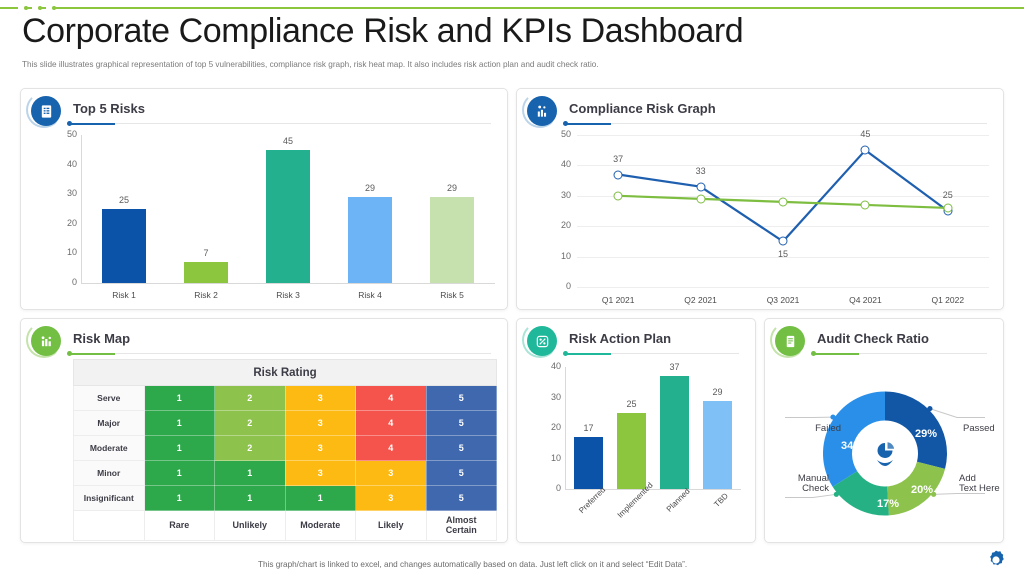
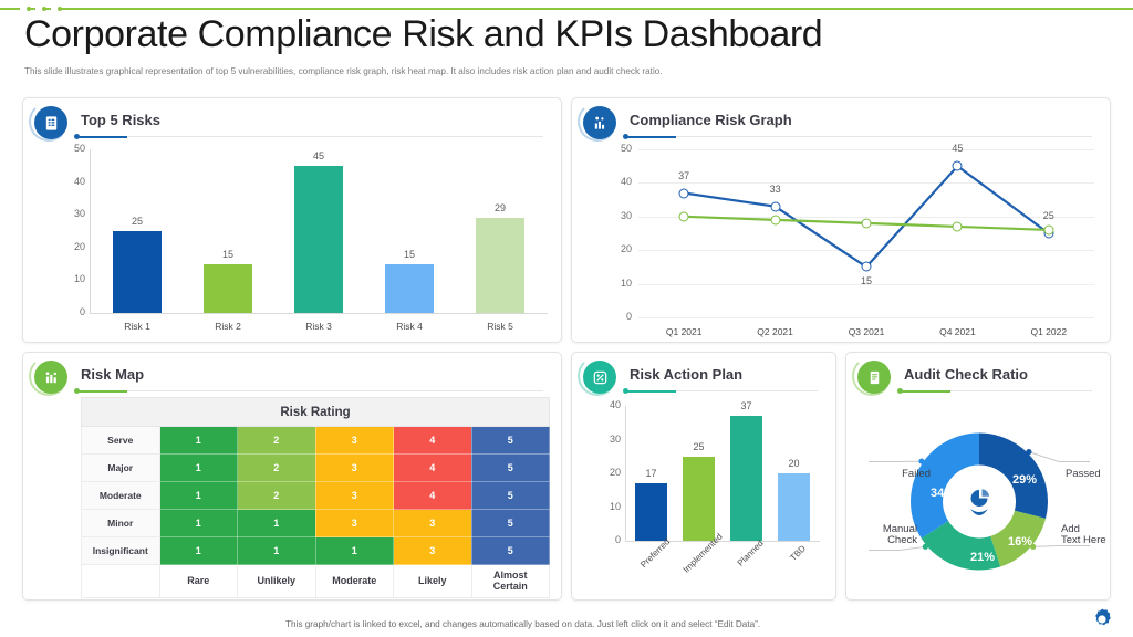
Top 5 Risks/Risk 2: 7 -> 15
Top 5 Risks/Risk 4: 29 -> 15
Risk Action Plan/TBD: 29 -> 20
Audit Check Ratio/Add Text Here: 20% -> 16%
Audit Check Ratio/Manual Check: 17% -> 21%
